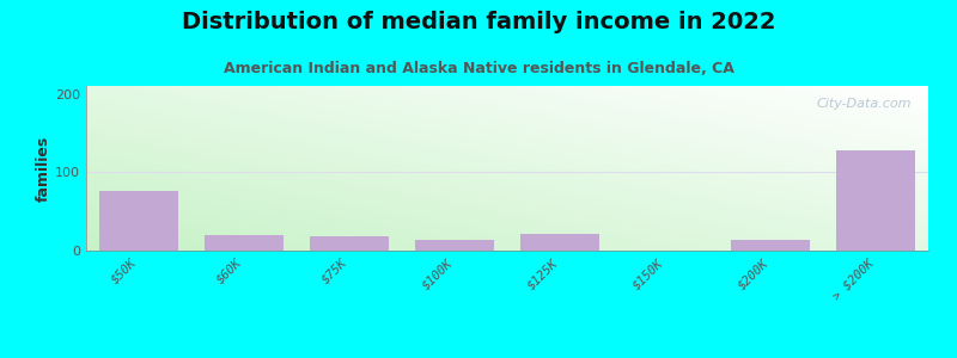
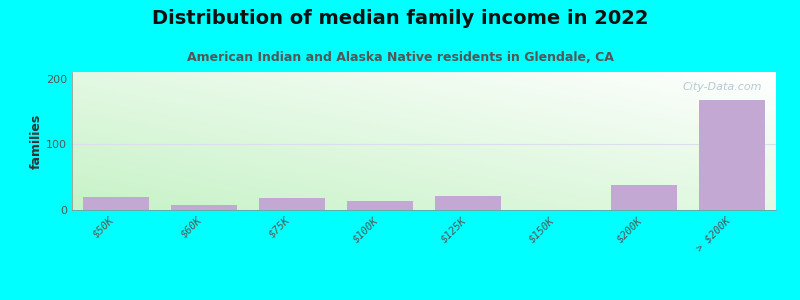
$50K: 76 -> 20
$60K: 20 -> 8
$200K: 14 -> 38
> $200K: 128 -> 168
